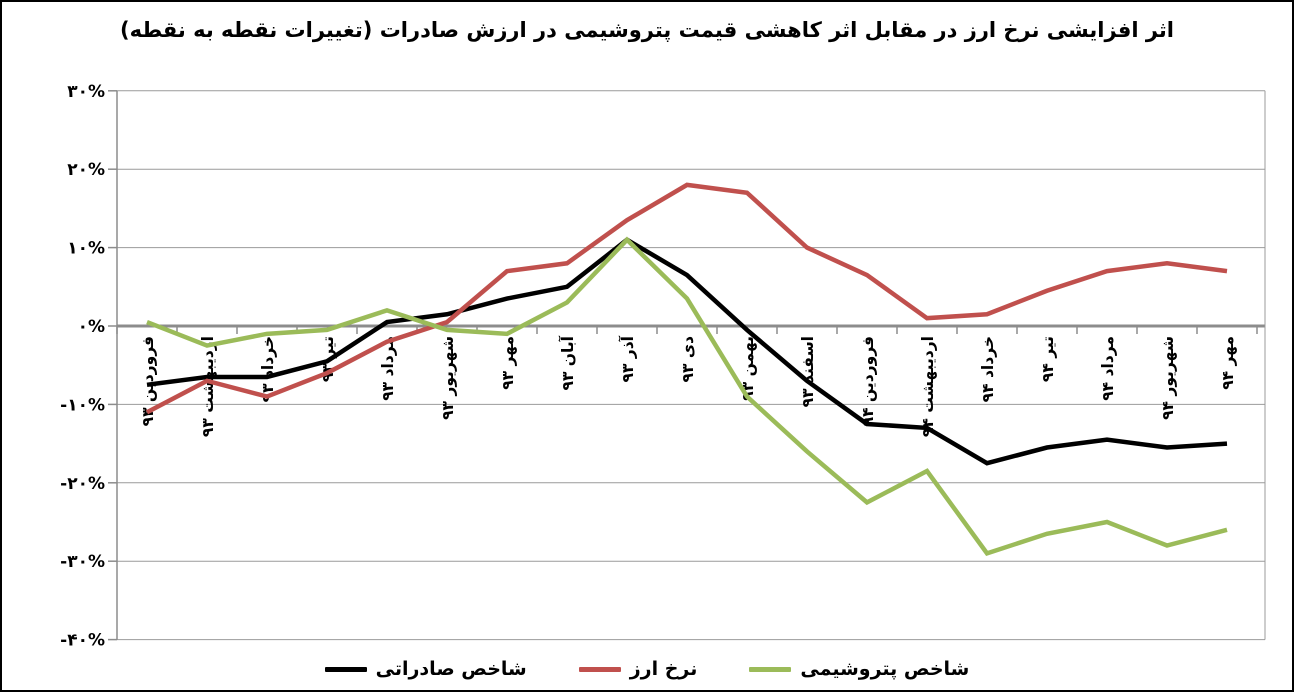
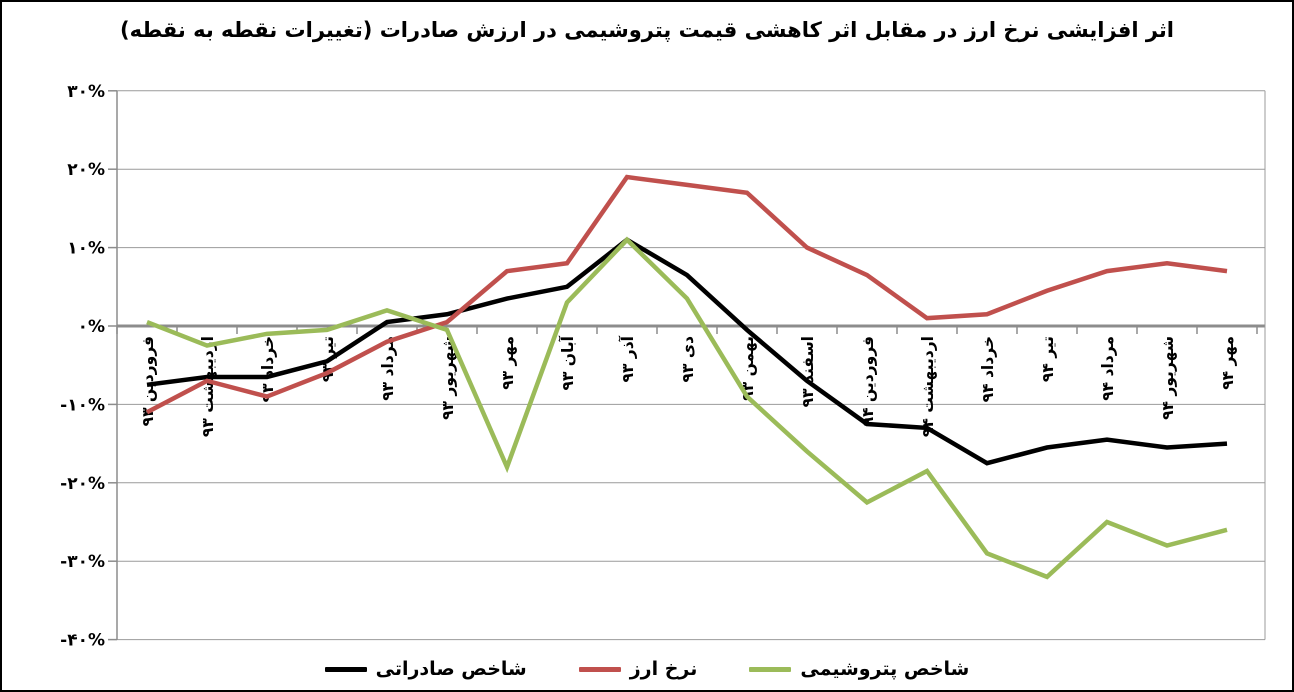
شاخص پتروشیمی/مهر ۹۳: -1% -> -18%
نرخ ارز/آذر ۹۳: 14% -> 19%
شاخص پتروشیمی/تیر ۹۴: -26% -> -32%
